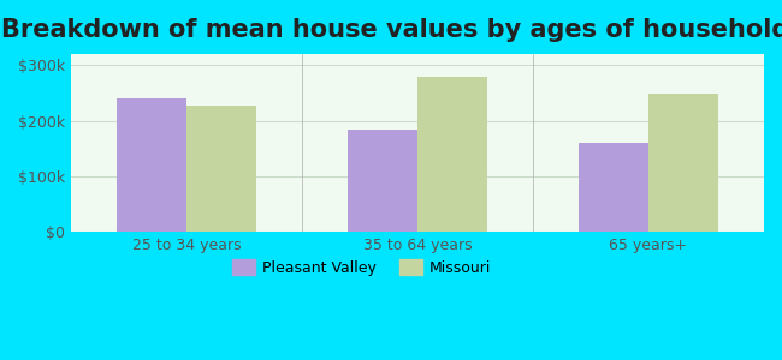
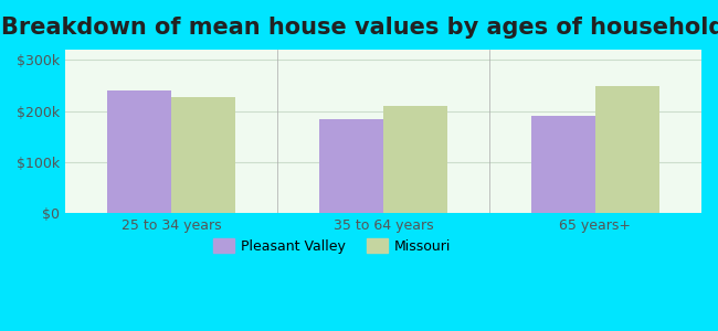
Missouri/35 to 64 years: $278k -> $210k
Pleasant Valley/65 years+: $160k -> $190k
